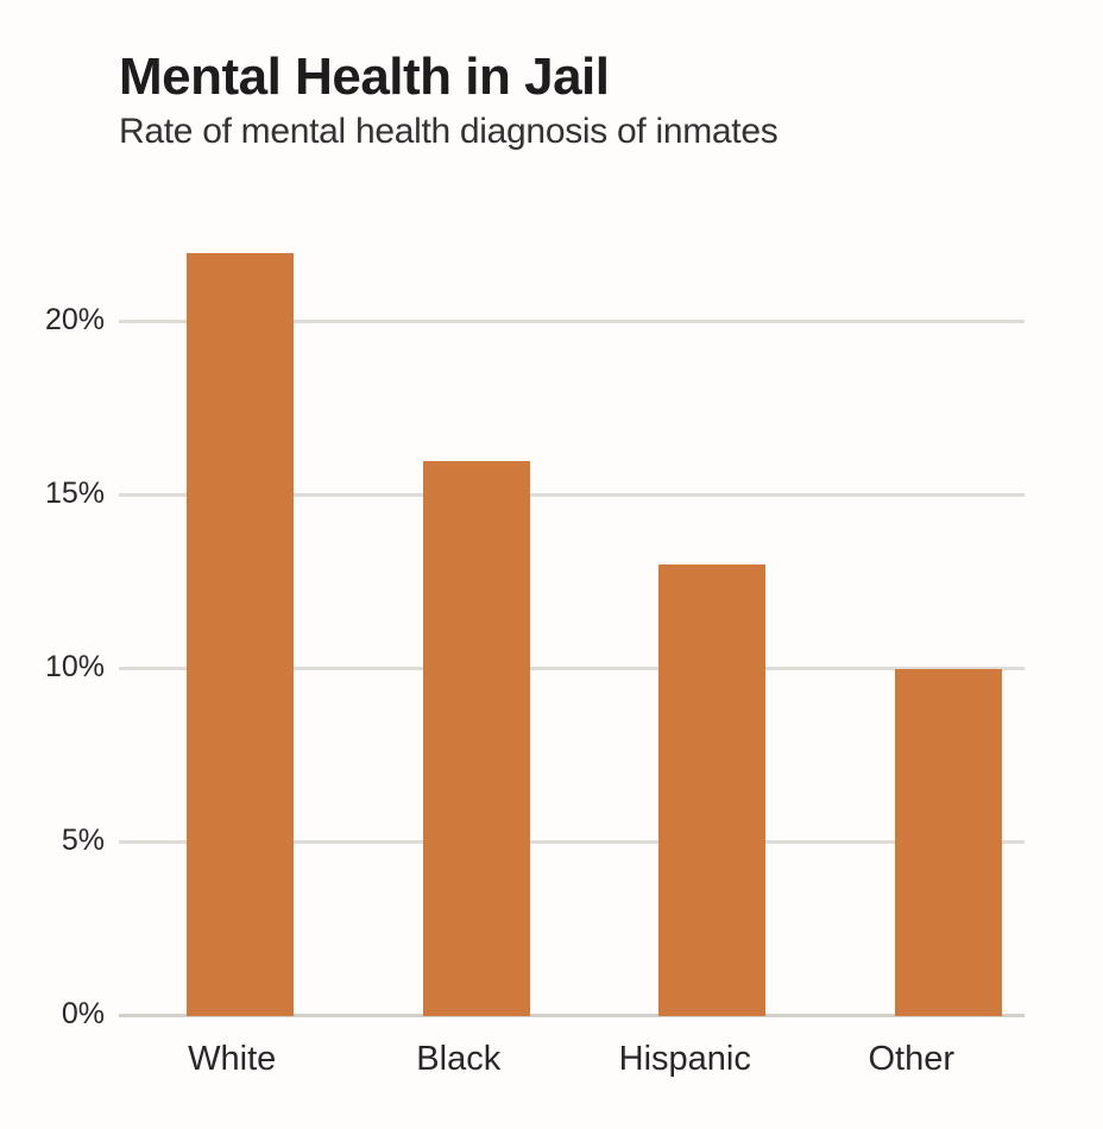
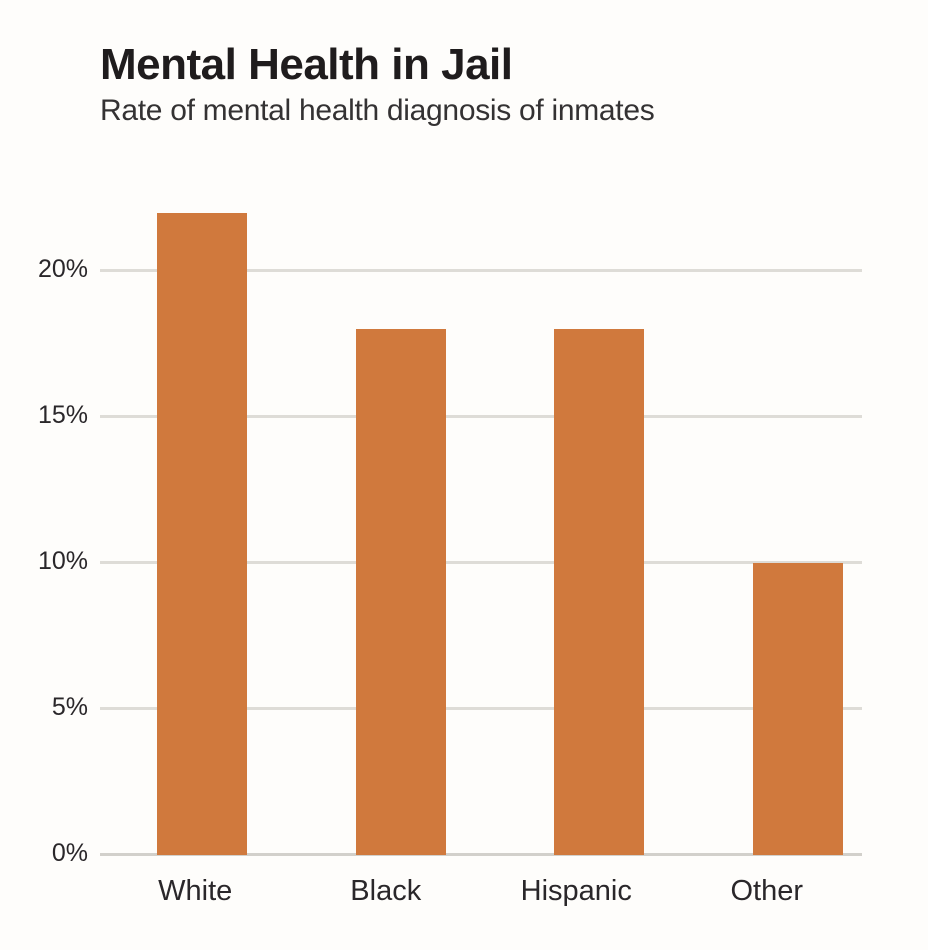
Black: 16% -> 18%
Hispanic: 13% -> 18%
